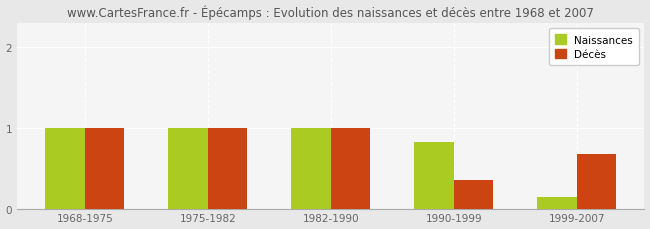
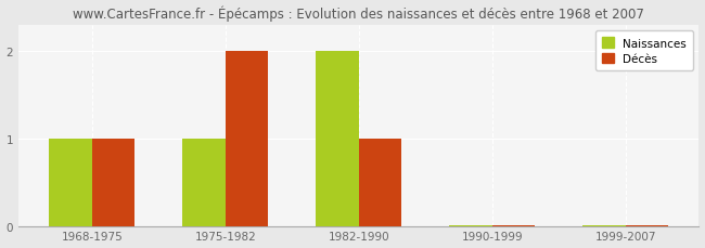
Décès/1975-1982: 1.00 -> 2.00
Naissances/1982-1990: 1.00 -> 2.00
Naissances/1990-1999: 0.82 -> 0.01
Décès/1990-1999: 0.36 -> 0.01
Naissances/1999-2007: 0.14 -> 0.01
Décès/1999-2007: 0.68 -> 0.01
